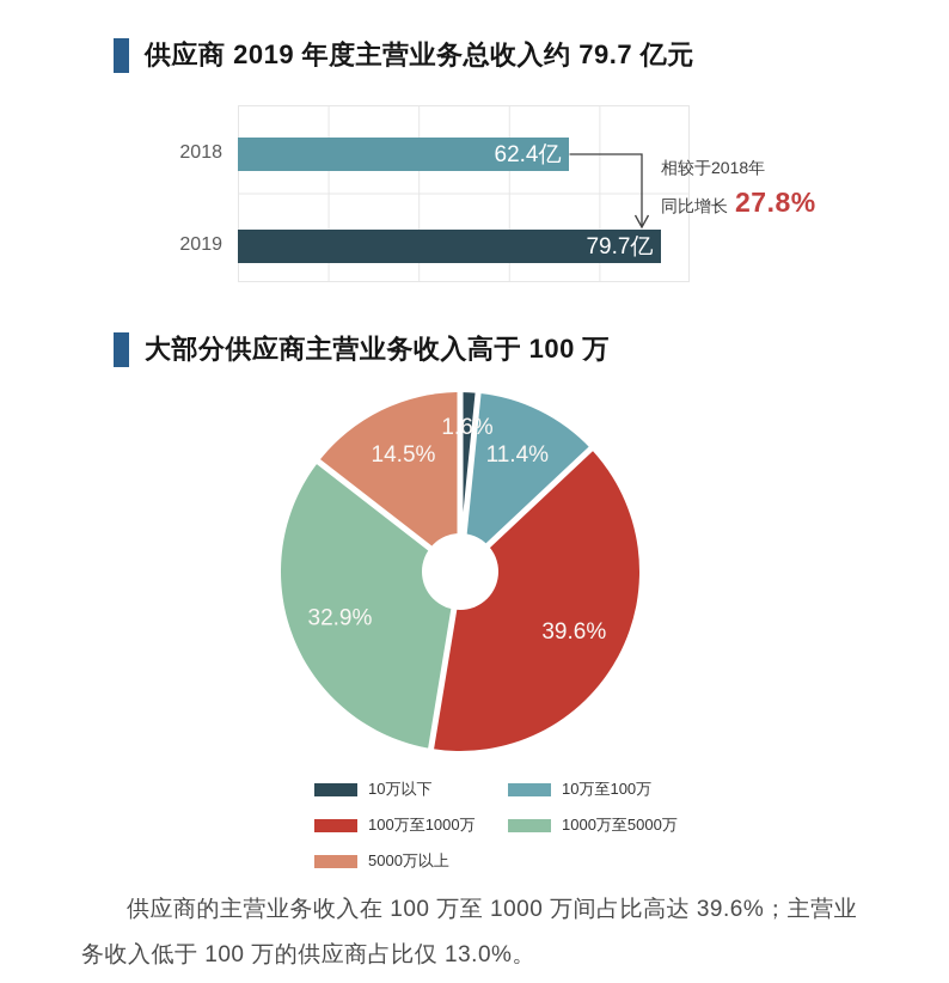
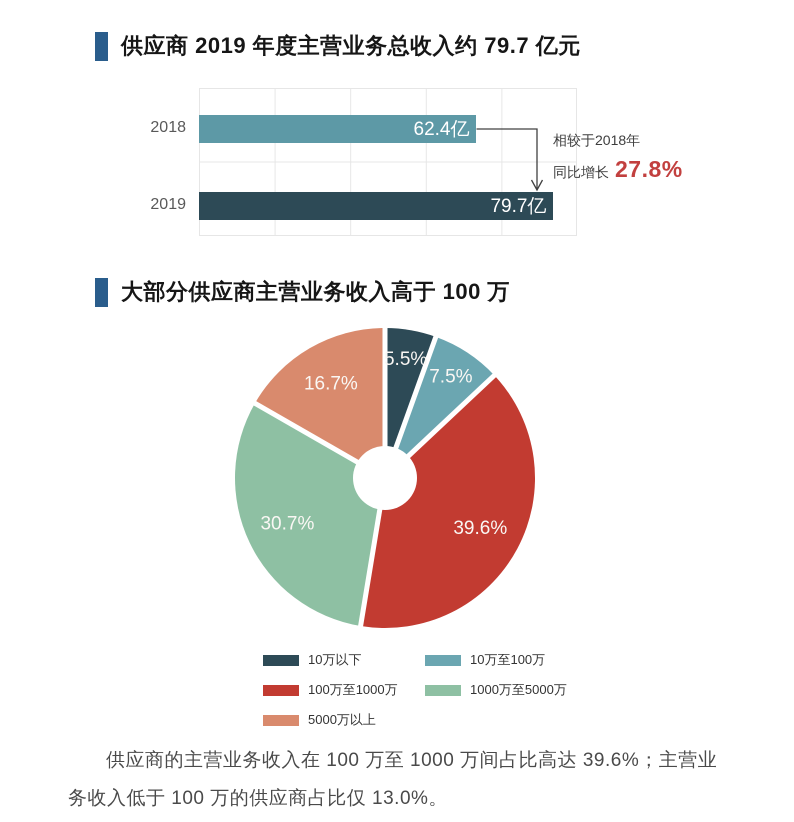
大部分供应商主营业务收入高于 100 万/10万以下: 1.6% -> 5.5%
大部分供应商主营业务收入高于 100 万/10万至100万: 11.4% -> 7.5%
大部分供应商主营业务收入高于 100 万/1000万至5000万: 32.9% -> 30.7%
大部分供应商主营业务收入高于 100 万/5000万以上: 14.5% -> 16.7%
